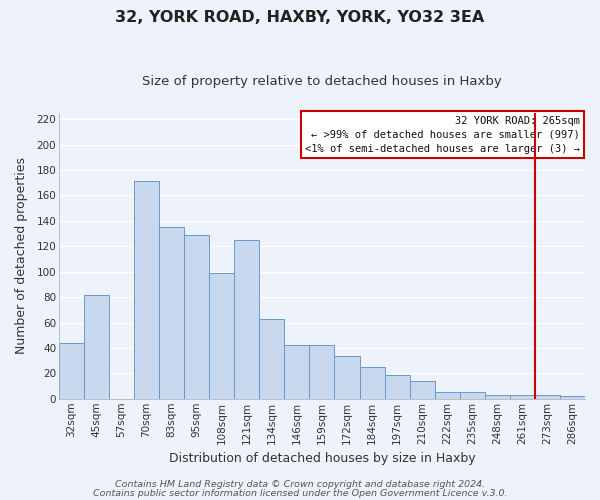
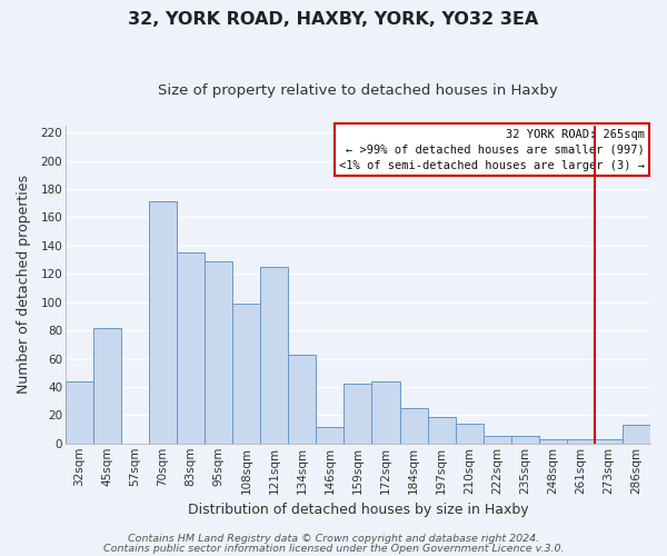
146sqm: 42 -> 12
172sqm: 34 -> 44
286sqm: 2 -> 13
